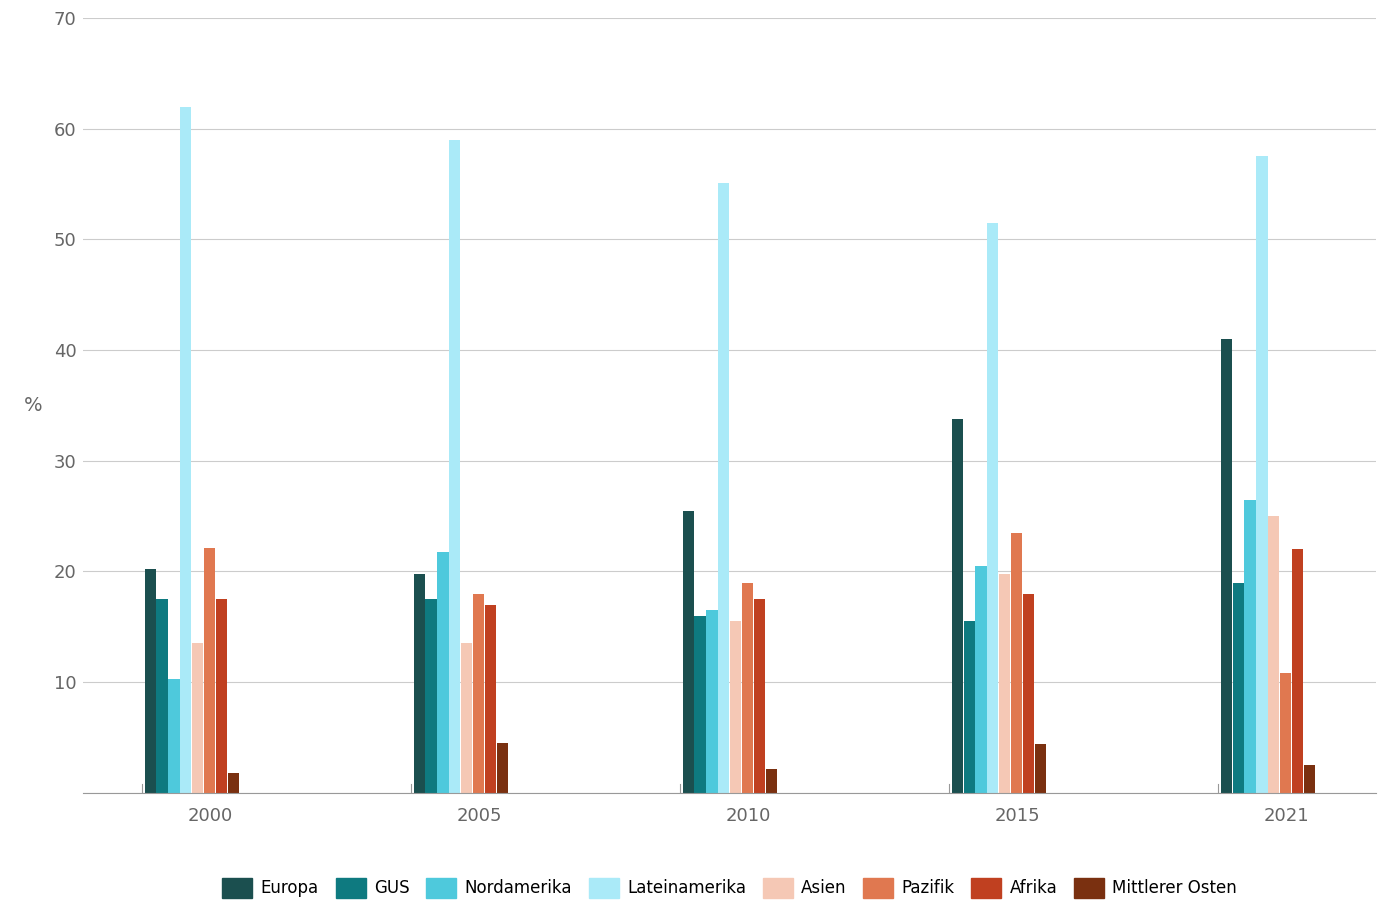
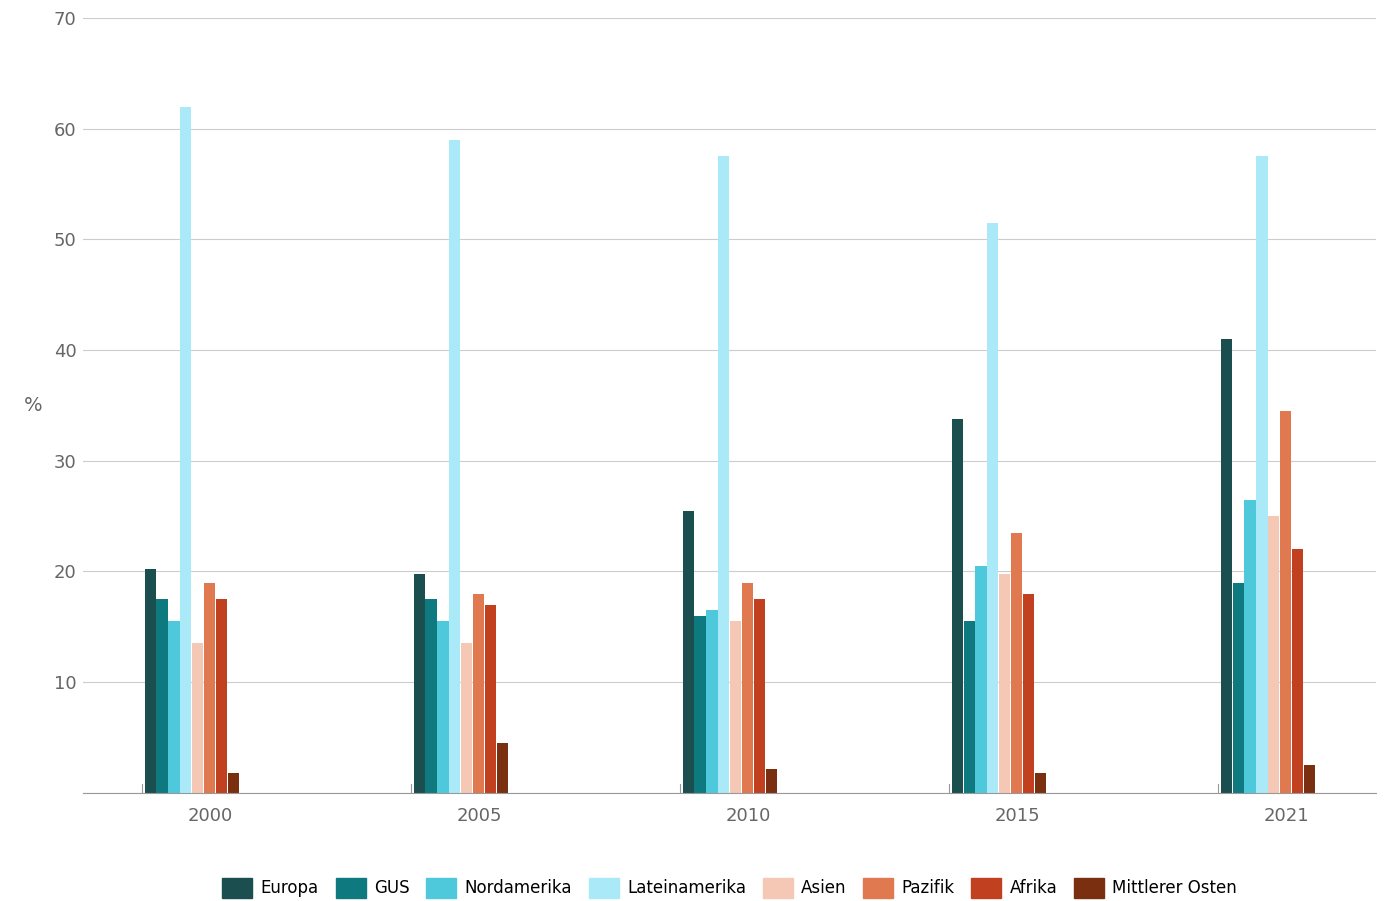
Nordamerika/2000: 10.3 -> 15.5
Pazifik/2000: 22.1 -> 19.0
Nordamerika/2005: 21.8 -> 15.5
Lateinamerika/2010: 55.1 -> 57.5
Mittlerer Osten/2015: 4.4 -> 1.8
Pazifik/2021: 10.8 -> 34.5
